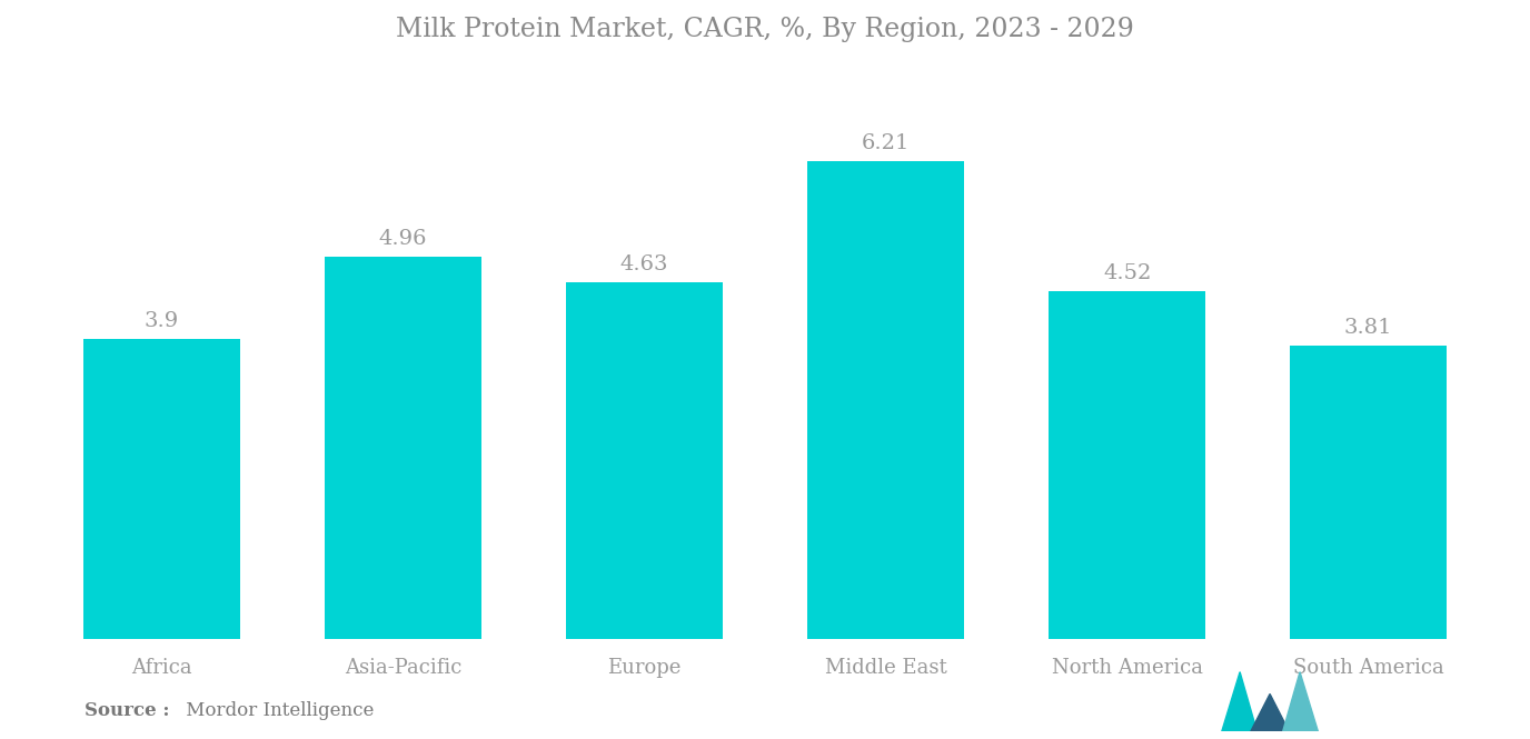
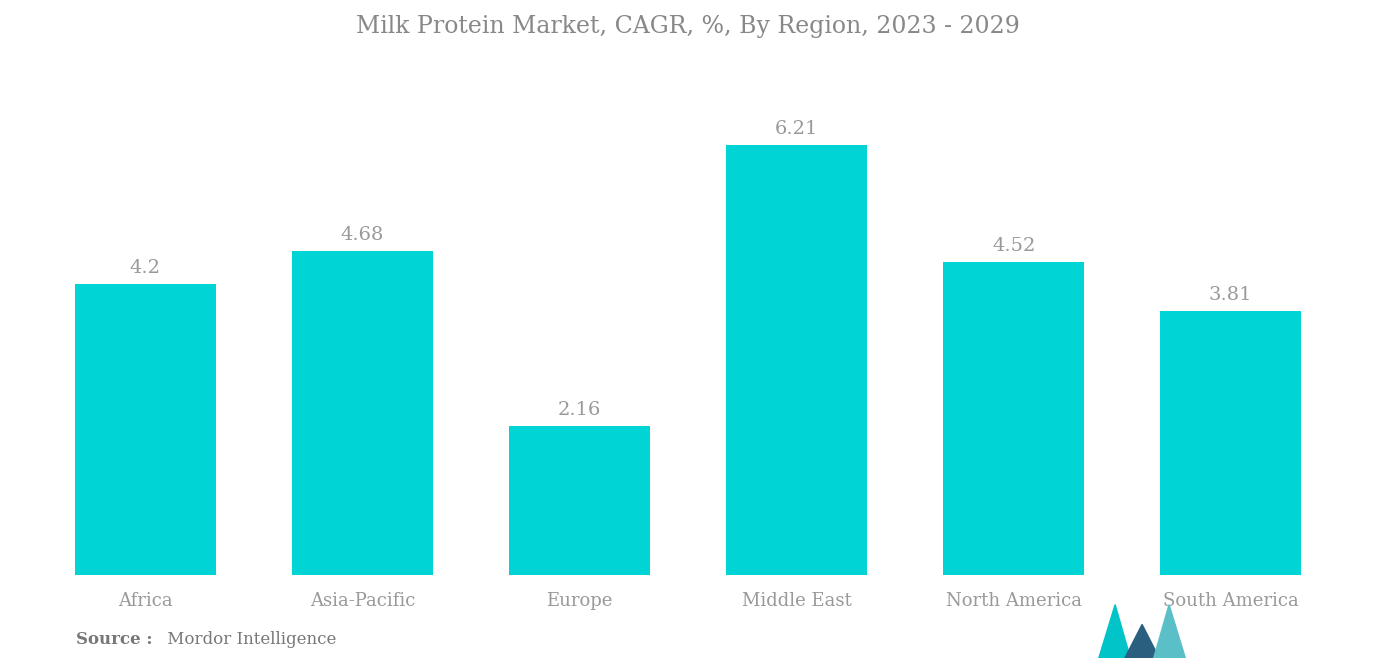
Africa: 3.9 -> 4.2
Asia-Pacific: 4.96 -> 4.68
Europe: 4.63 -> 2.16
